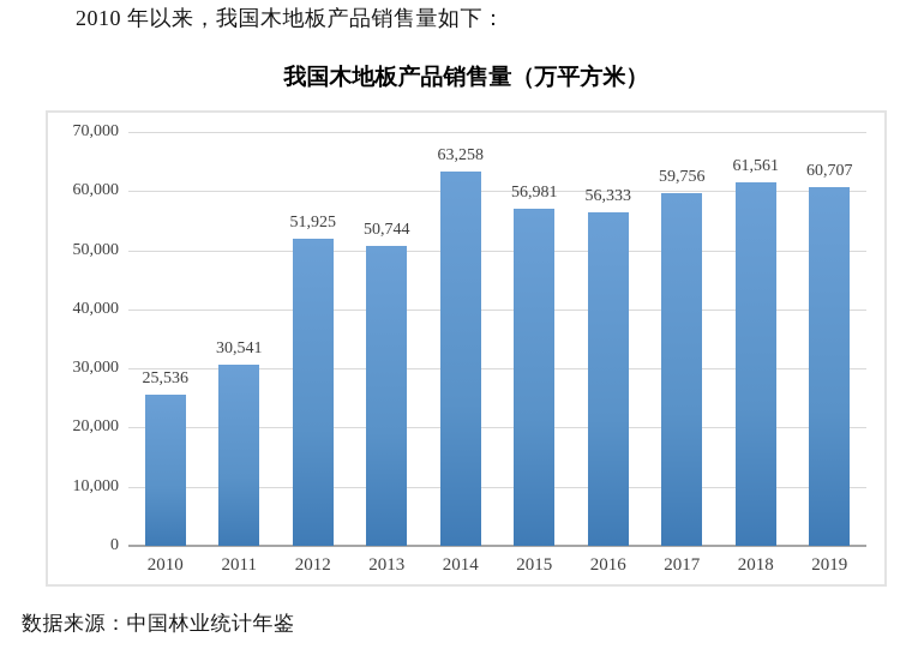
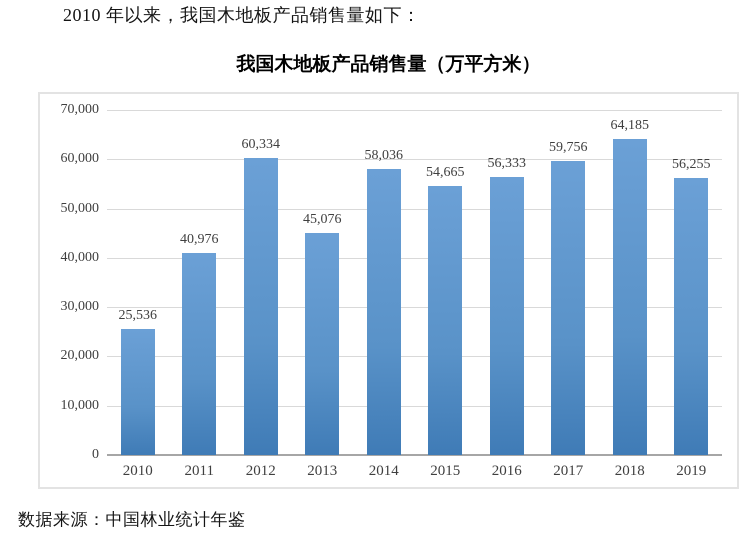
2011: 30,541 -> 40,976
2012: 51,925 -> 60,334
2013: 50,744 -> 45,076
2014: 63,258 -> 58,036
2015: 56,981 -> 54,665
2018: 61,561 -> 64,185
2019: 60,707 -> 56,255
